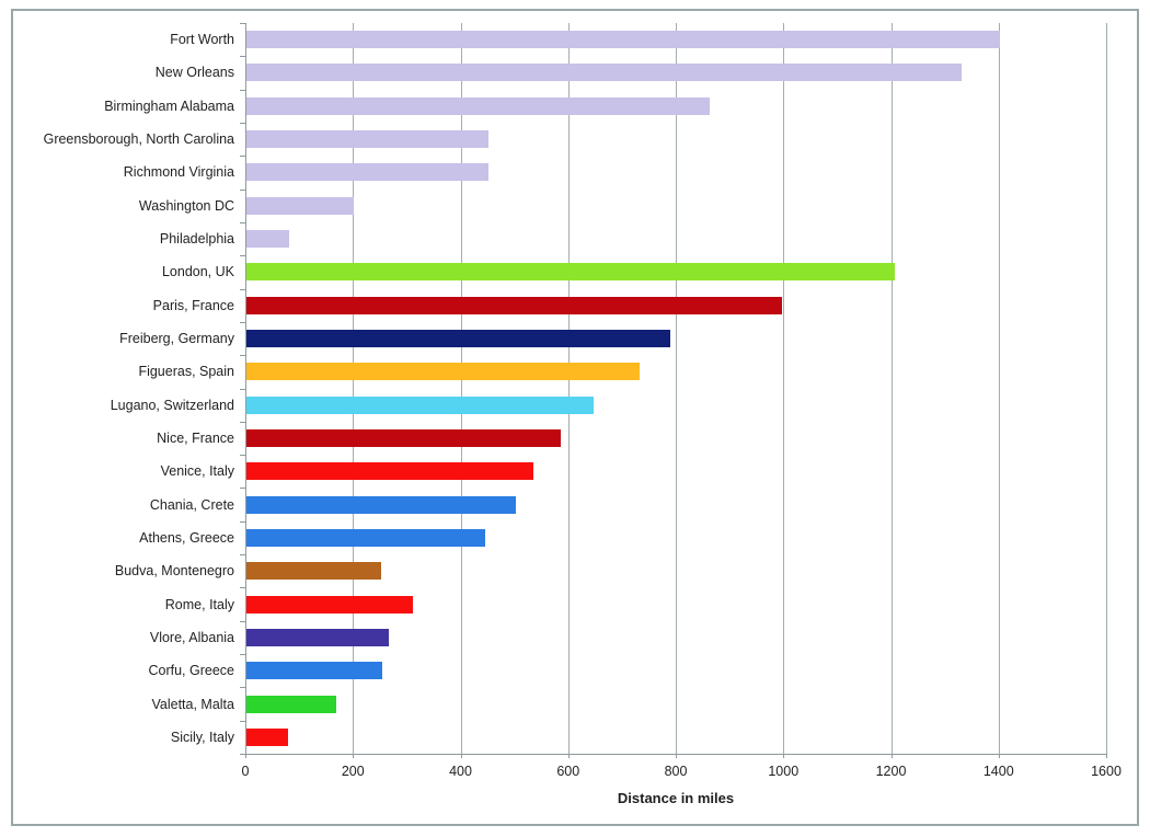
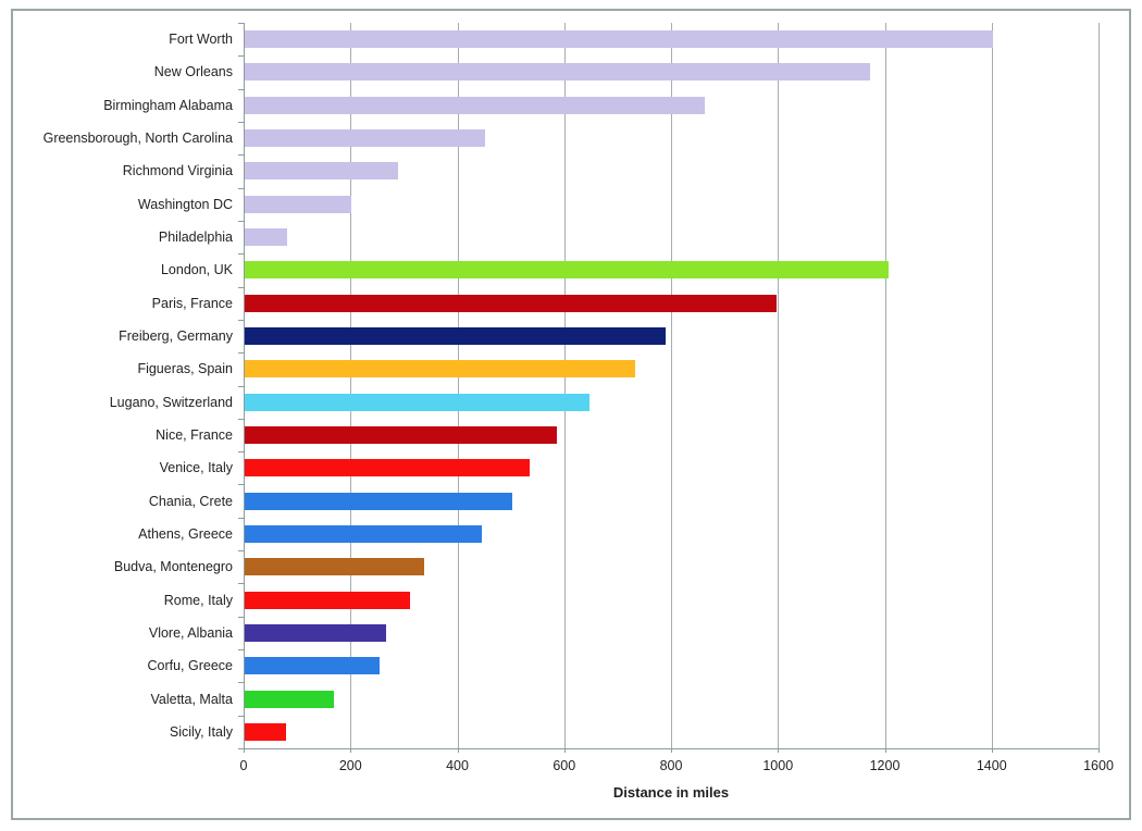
New Orleans: 1330 -> 1170
Richmond Virginia: 450 -> 290
Budva, Montenegro: 250 -> 340
